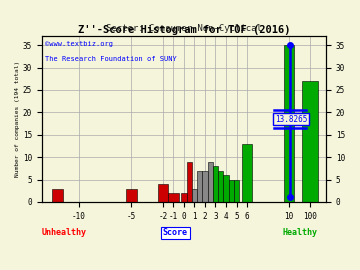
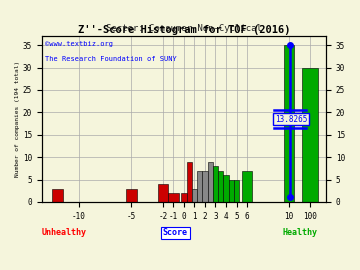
6: 13 -> 7
100: 27 -> 30
